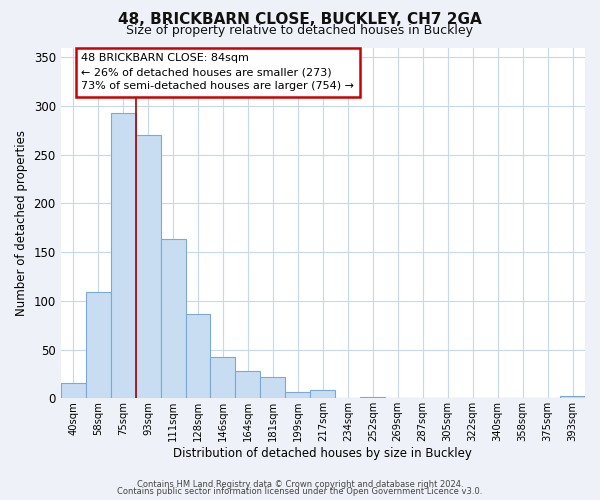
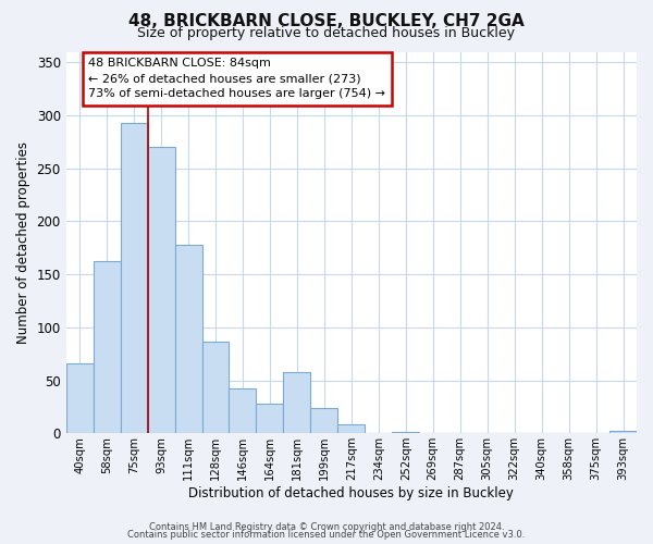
40sqm: 16 -> 66
58sqm: 109 -> 162
111sqm: 163 -> 178
181sqm: 22 -> 58
199sqm: 6 -> 24
